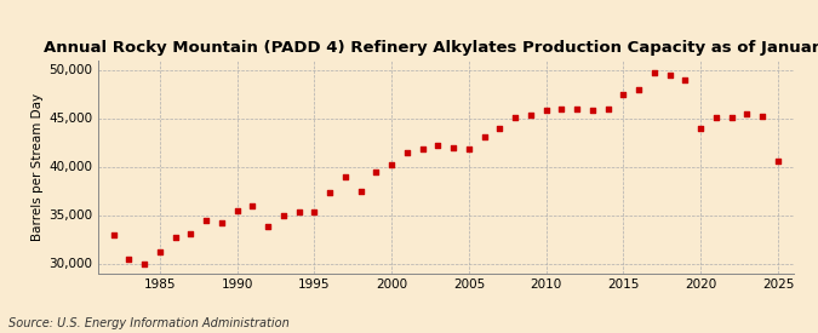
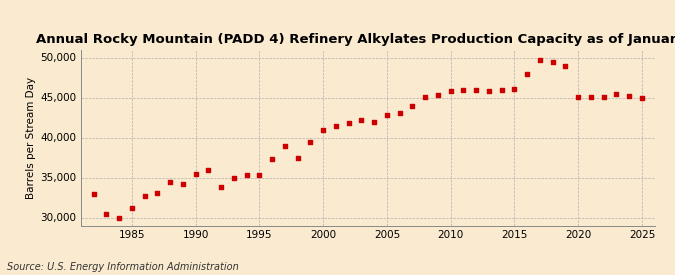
2000: 40,200 -> 40,900
2005: 41,800 -> 42,800
2015: 47,400 -> 46,100
2020: 44,000 -> 45,100
2025: 40,600 -> 45,000
